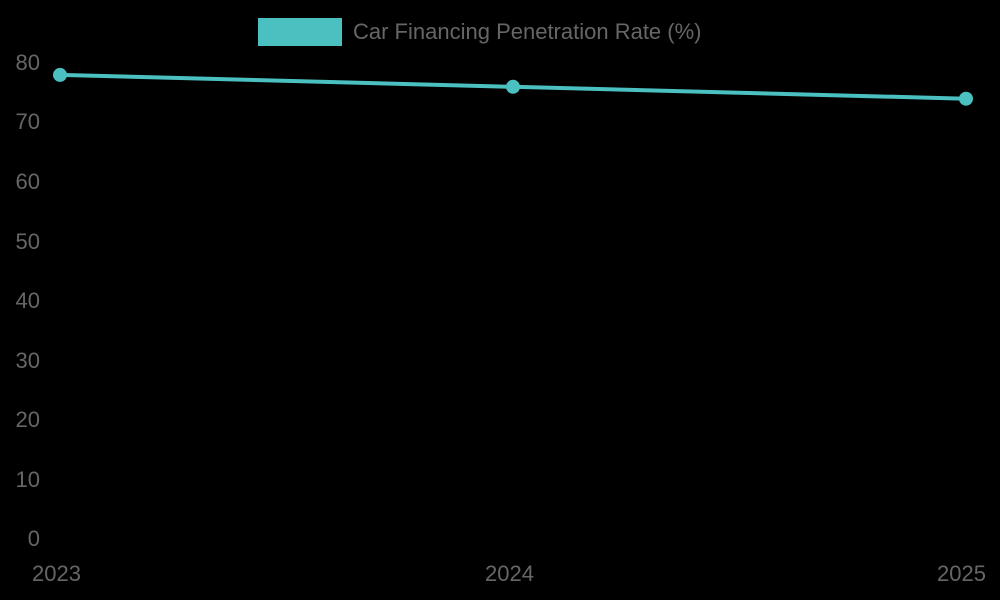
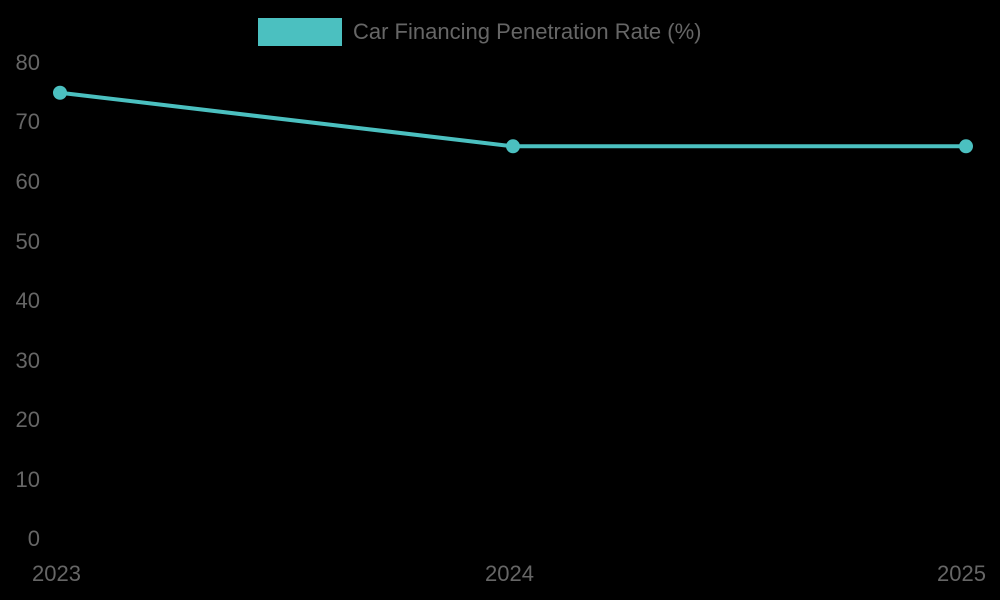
2023: 78 -> 75
2024: 76 -> 66
2025: 74 -> 66
